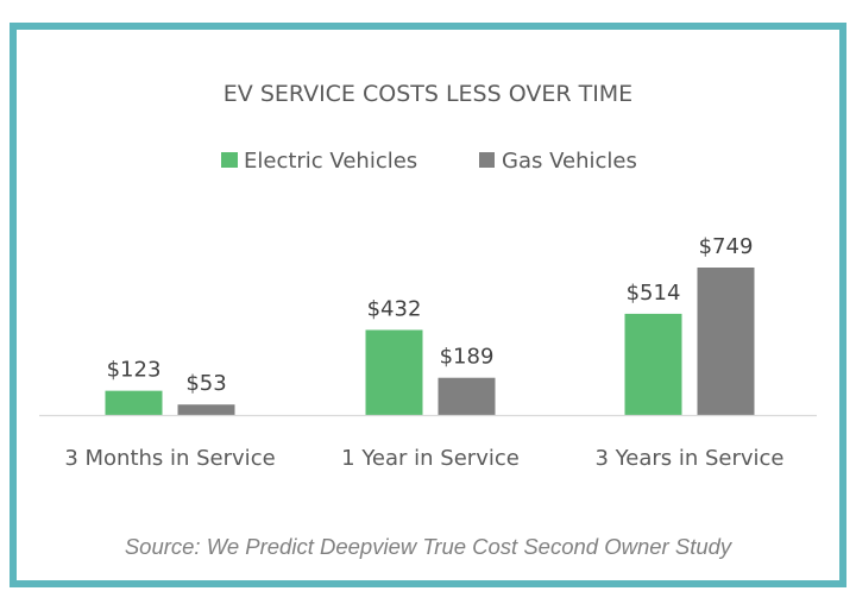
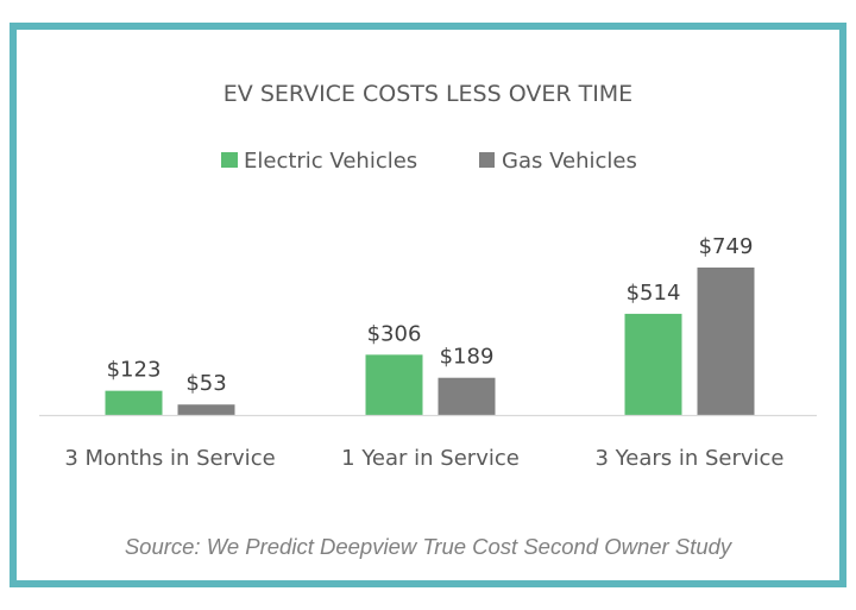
Electric Vehicles/1 Year in Service: $432 -> $306
